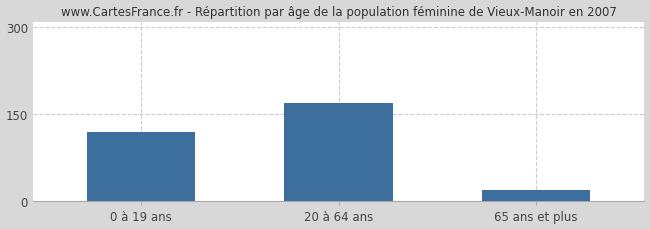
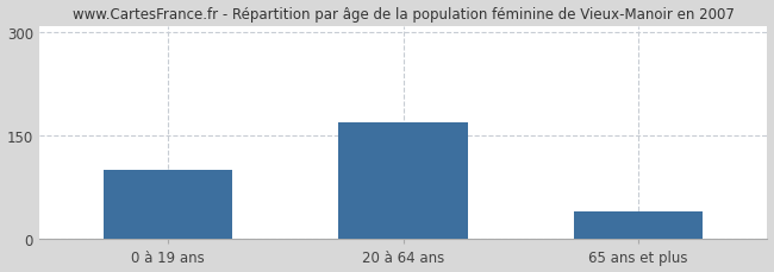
0 à 19 ans: 120 -> 100
65 ans et plus: 20 -> 40
